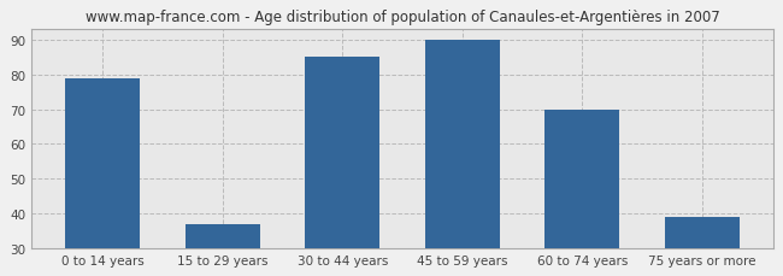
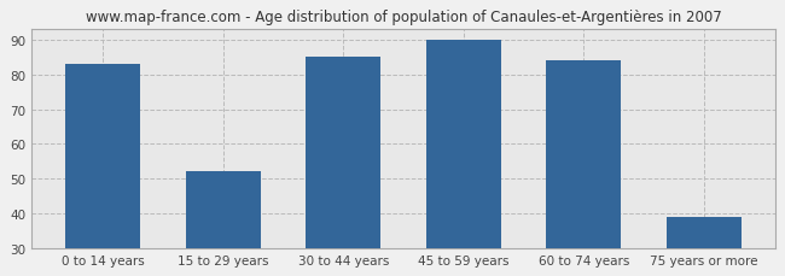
0 to 14 years: 79 -> 83
15 to 29 years: 37 -> 52
60 to 74 years: 70 -> 84
